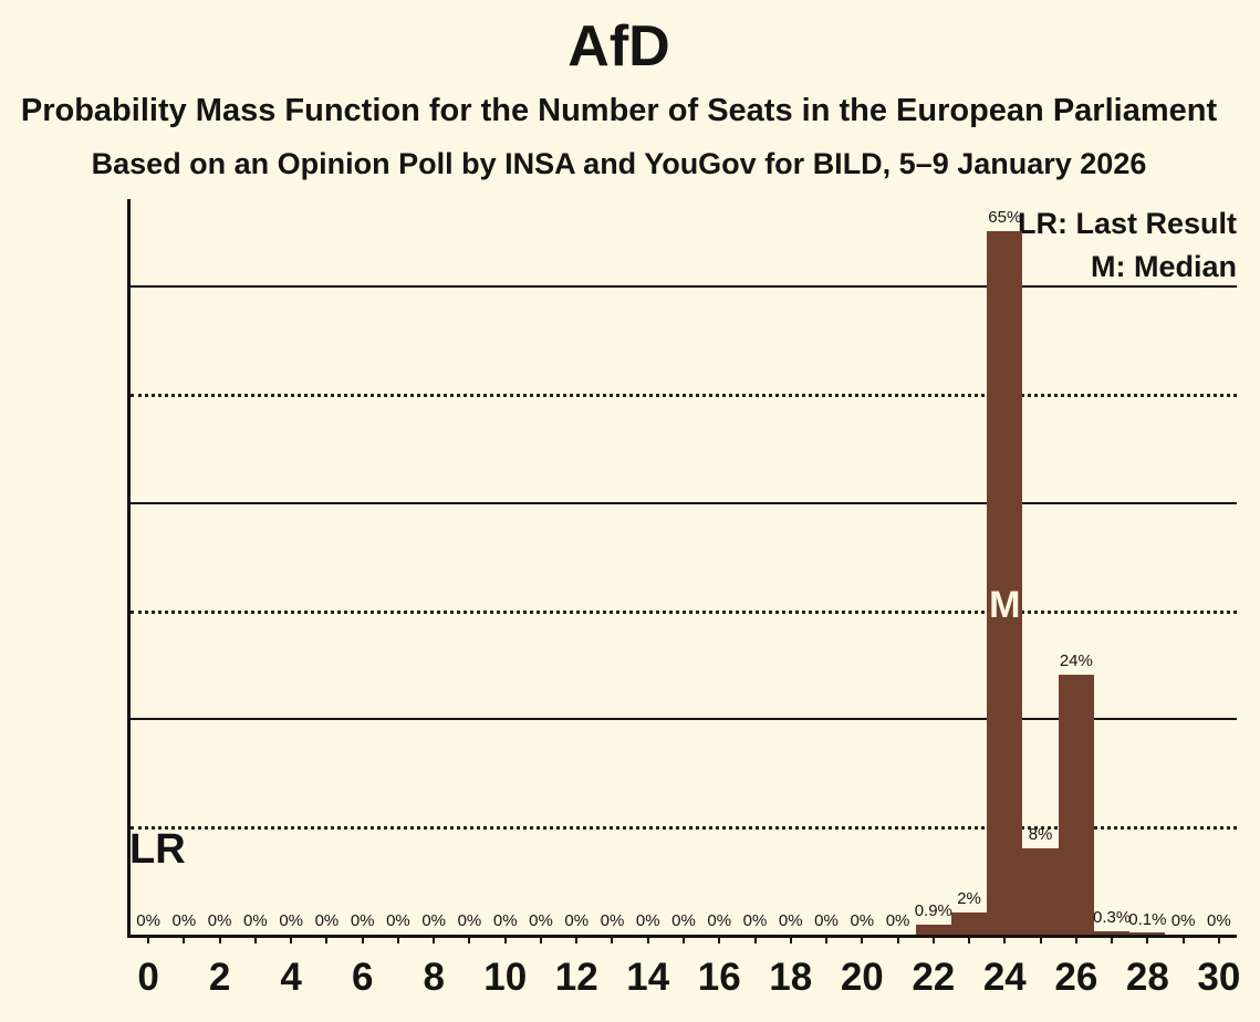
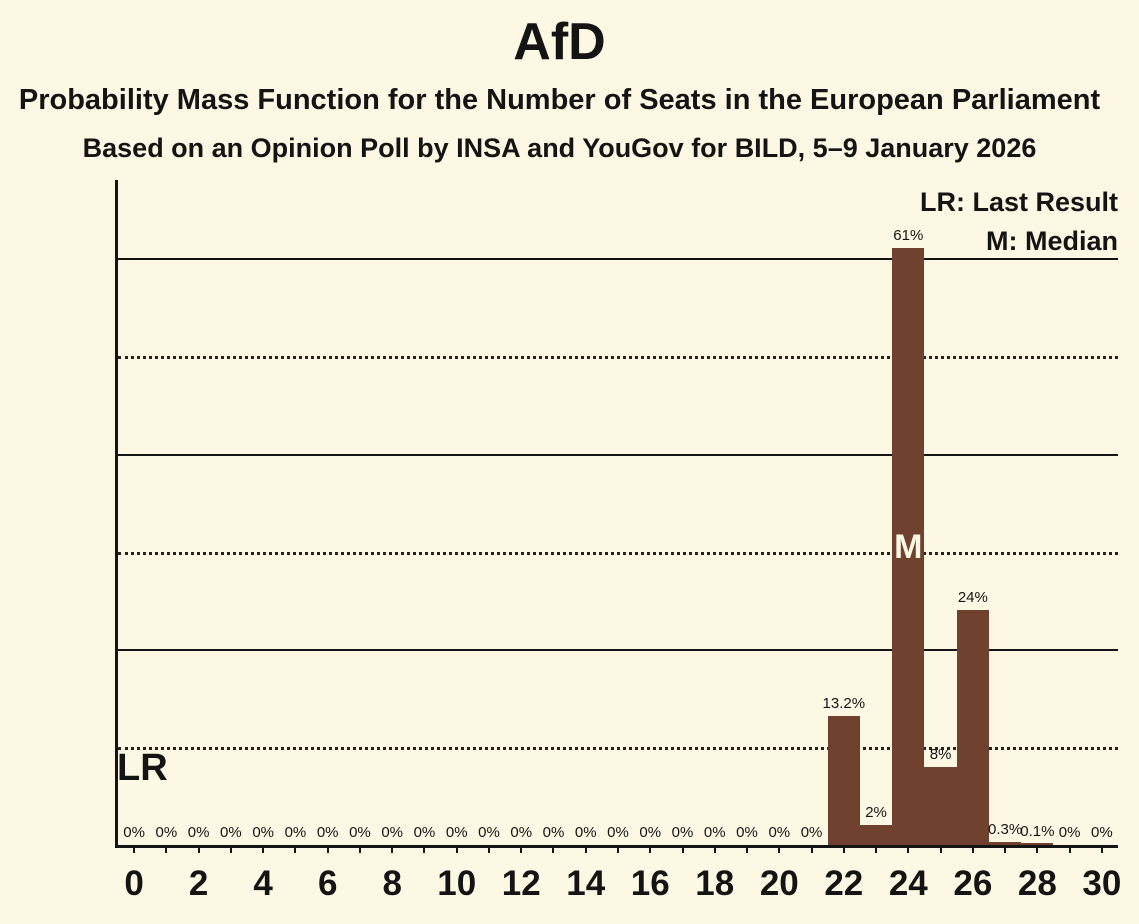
22: 0.9% -> 13.2%
24: 65% -> 61%
